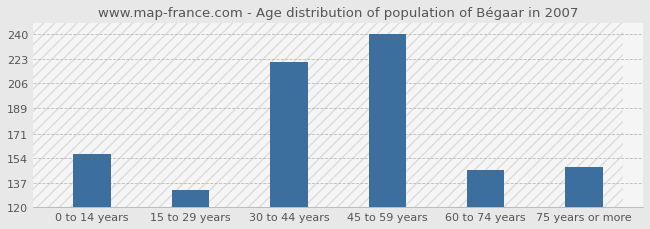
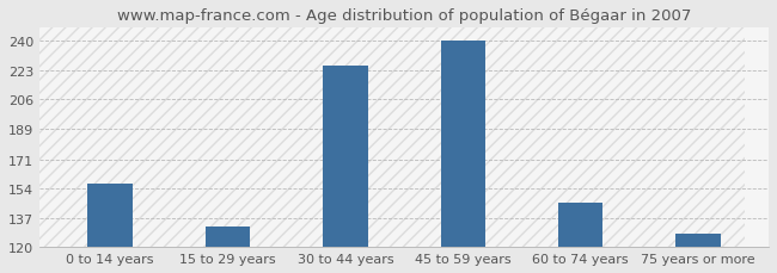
30 to 44 years: 221 -> 226
75 years or more: 148 -> 128
